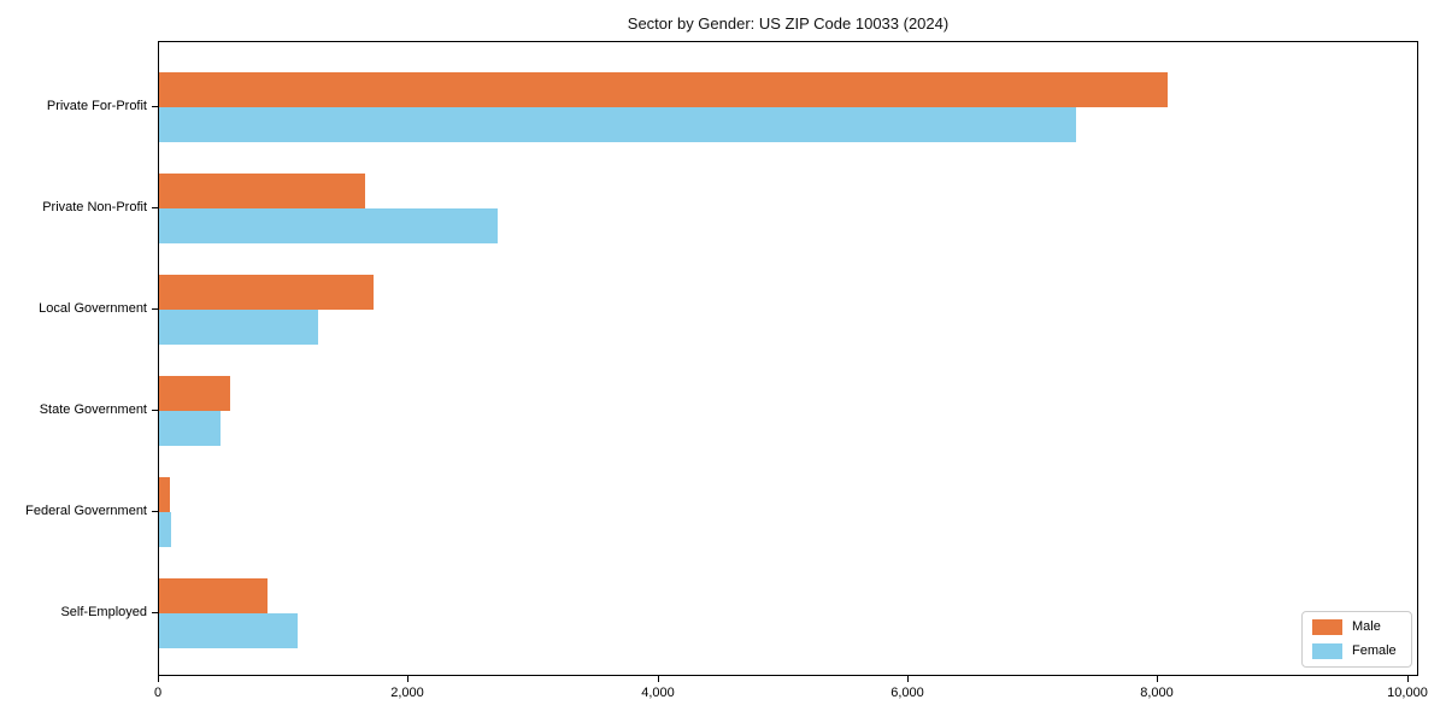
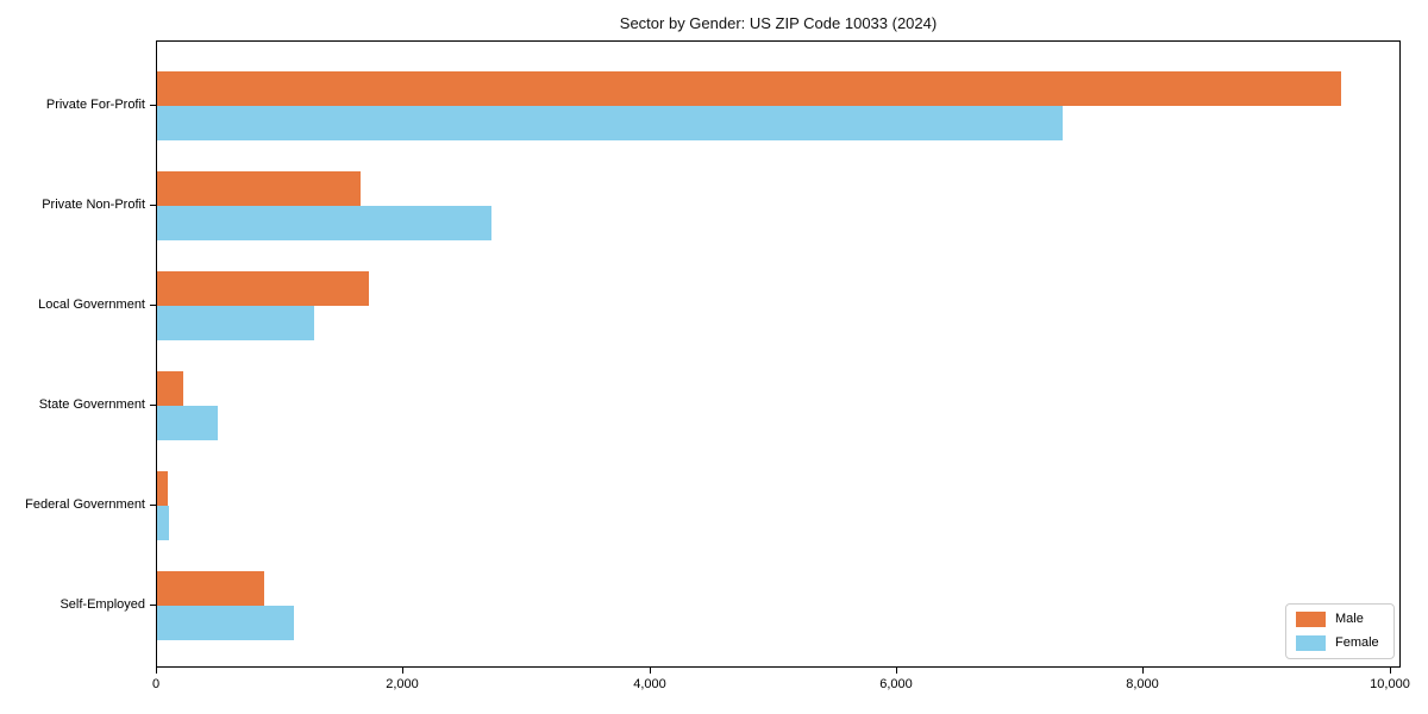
Male/Private For-Profit: 8070 -> 9600
Male/State Government: 570 -> 210
